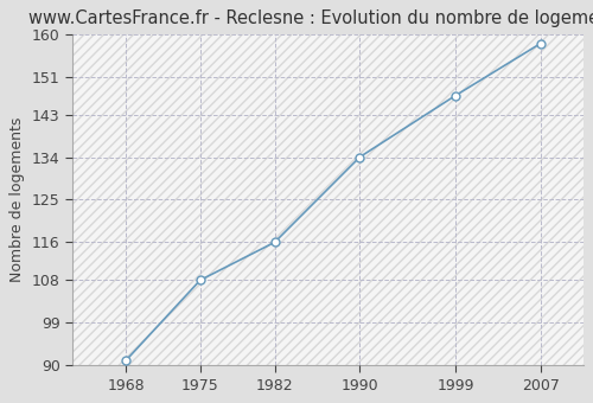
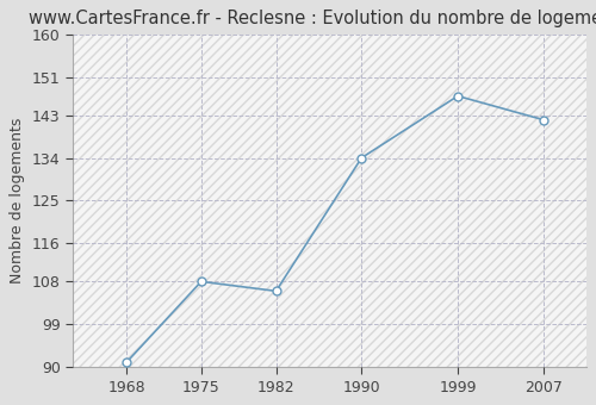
1982: 116 -> 106
2007: 158 -> 142
